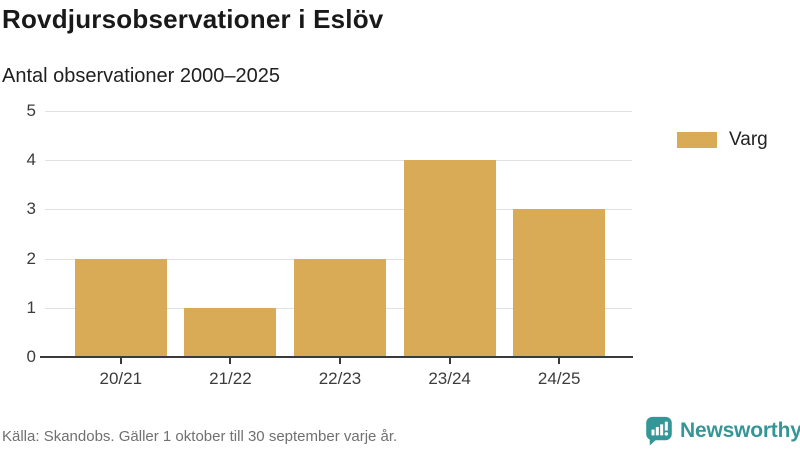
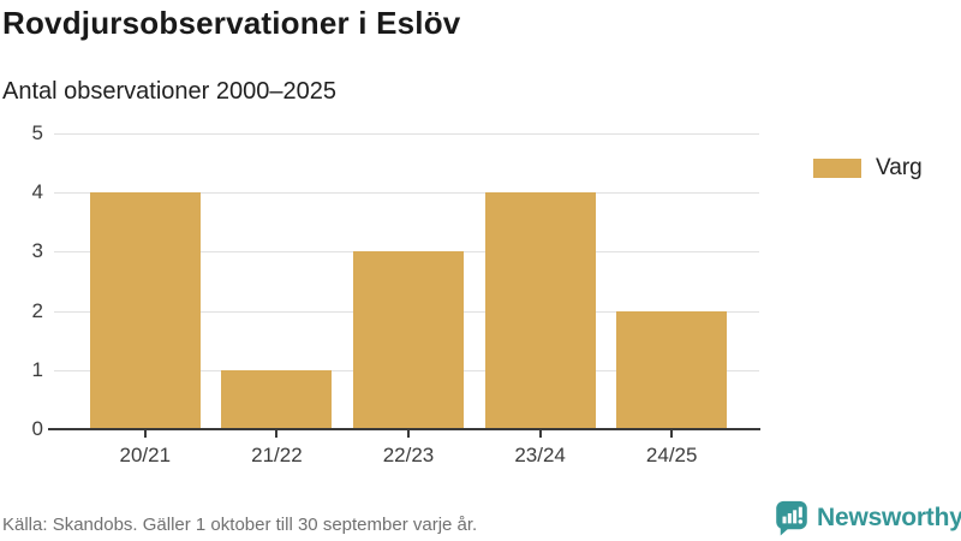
20/21: 2 -> 4
22/23: 2 -> 3
24/25: 3 -> 2
